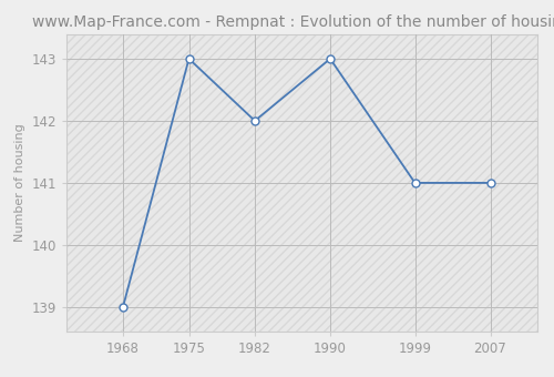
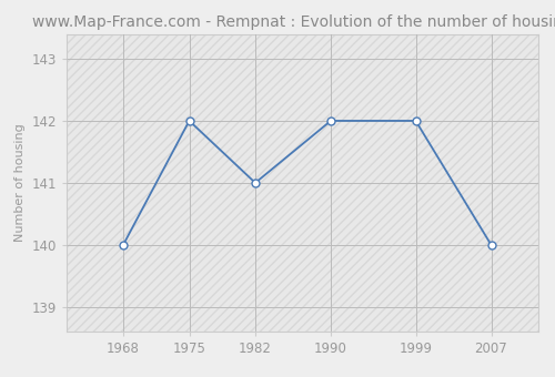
1968: 139 -> 140
1975: 143 -> 142
1982: 142 -> 141
1990: 143 -> 142
1999: 141 -> 142
2007: 141 -> 140
